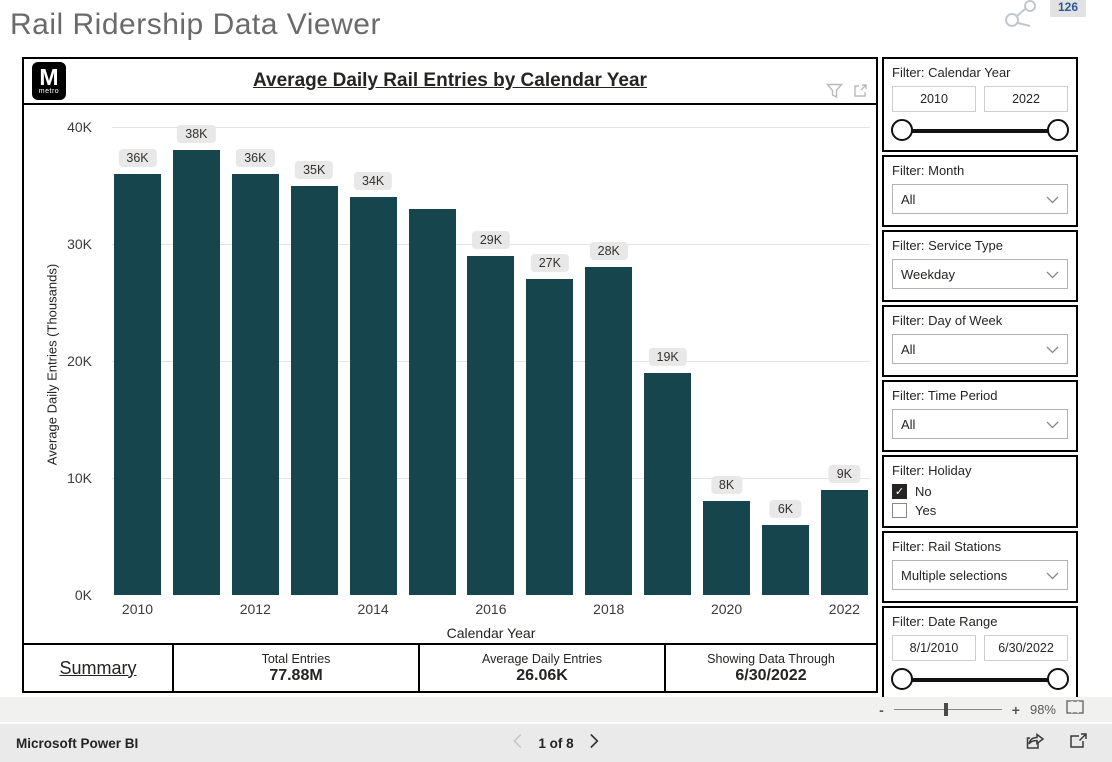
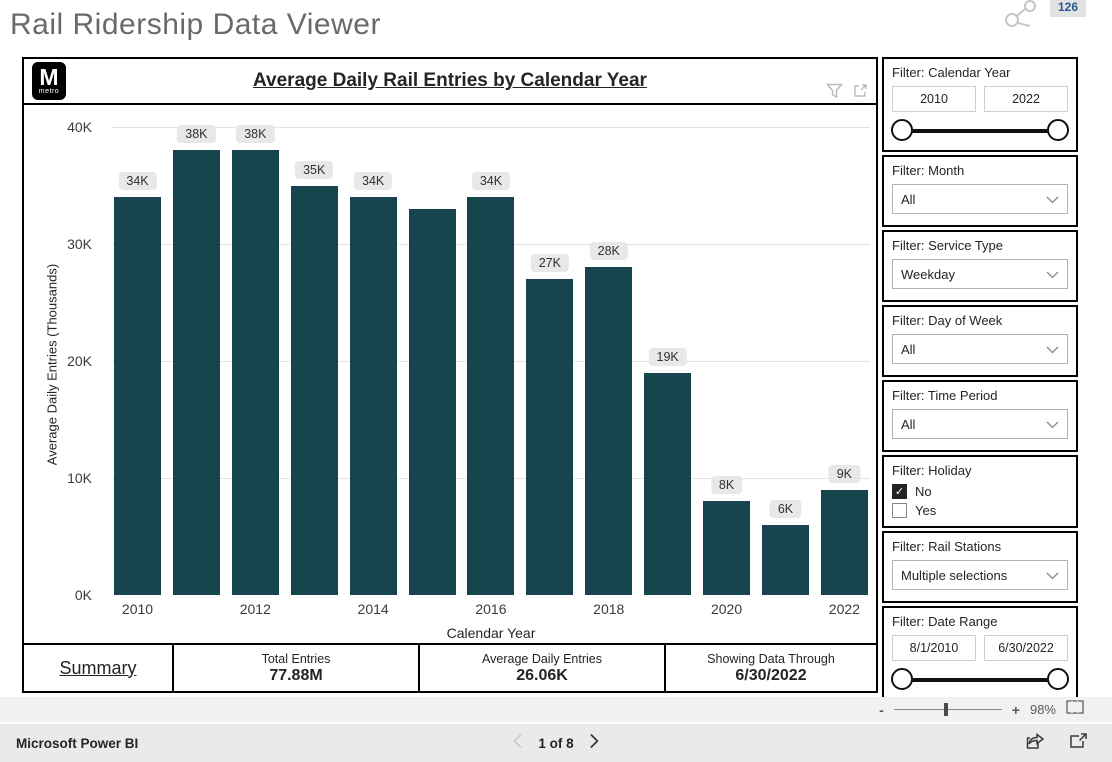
2010: 36K -> 34K
2012: 36K -> 38K
2016: 29K -> 34K
